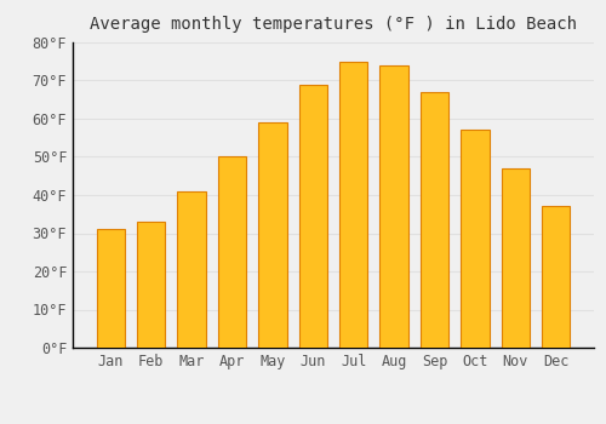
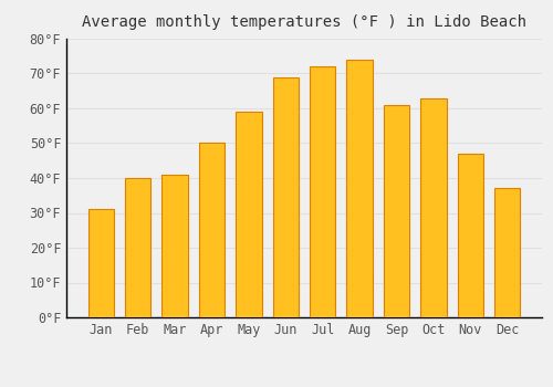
Feb: 33°F -> 40°F
Jul: 75°F -> 72°F
Sep: 67°F -> 61°F
Oct: 57°F -> 63°F
